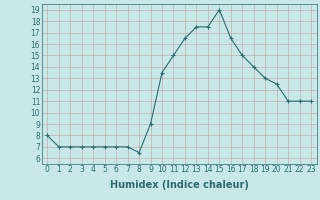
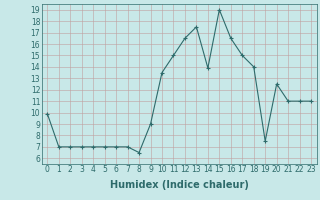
0: 8.0 -> 9.9
14: 17.5 -> 13.9
19: 13.0 -> 7.5
